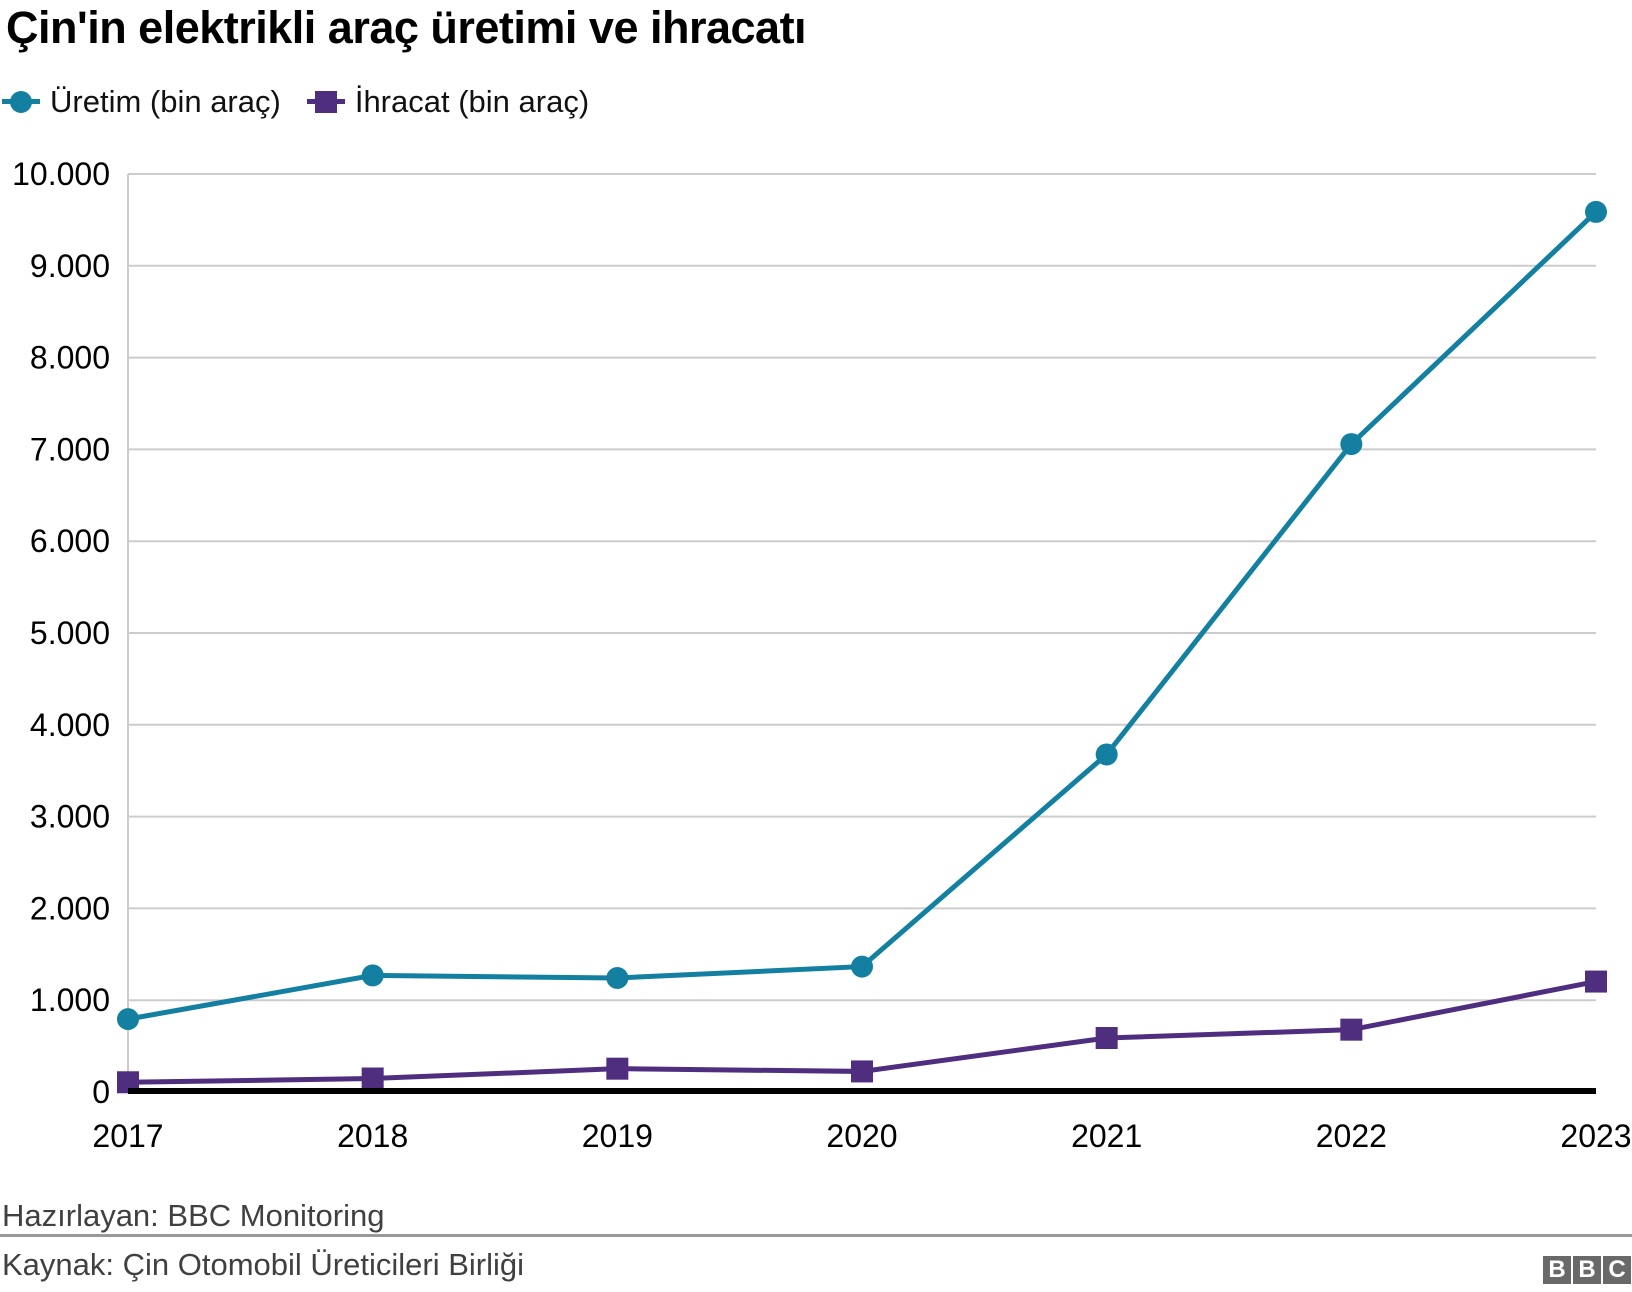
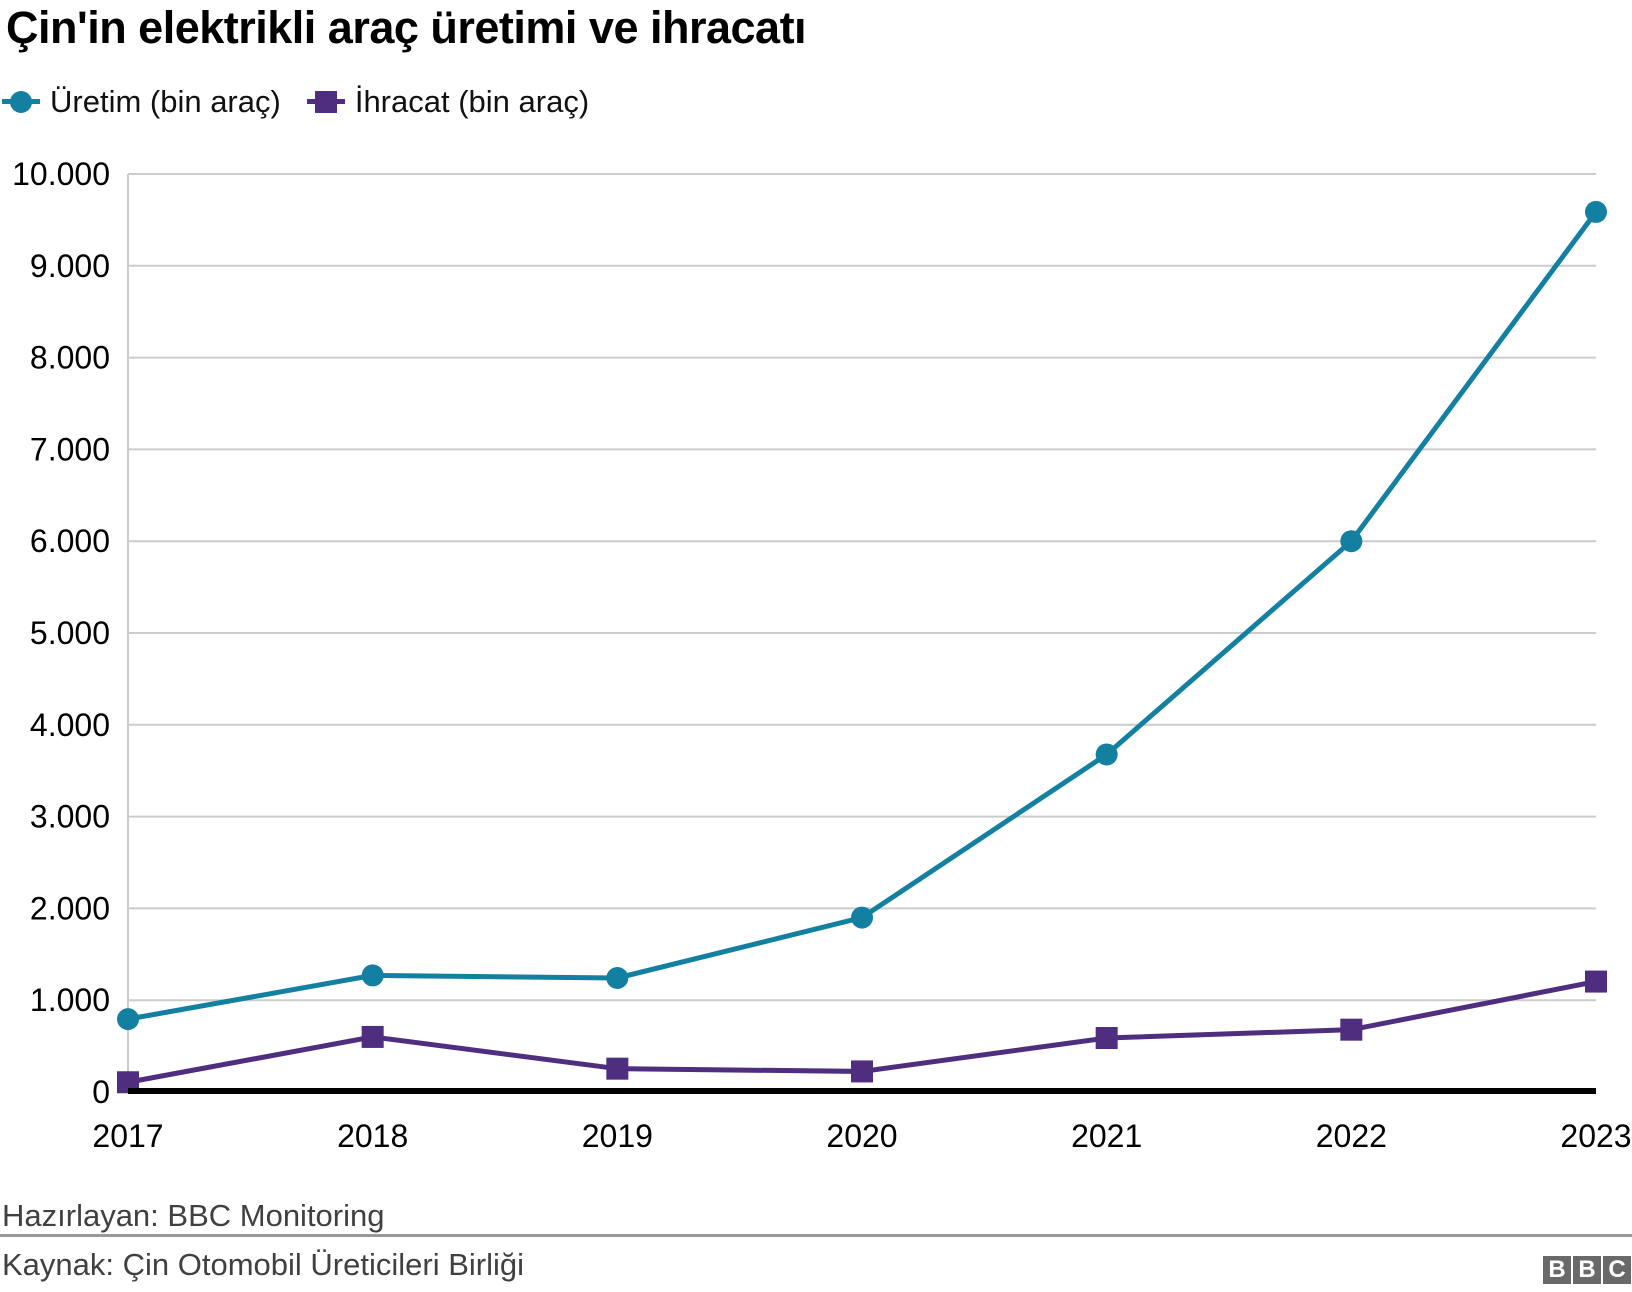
İhracat (bin araç)/2018: 100 -> 600
Üretim (bin araç)/2020: 1400 -> 1900
Üretim (bin araç)/2022: 7100 -> 6000
